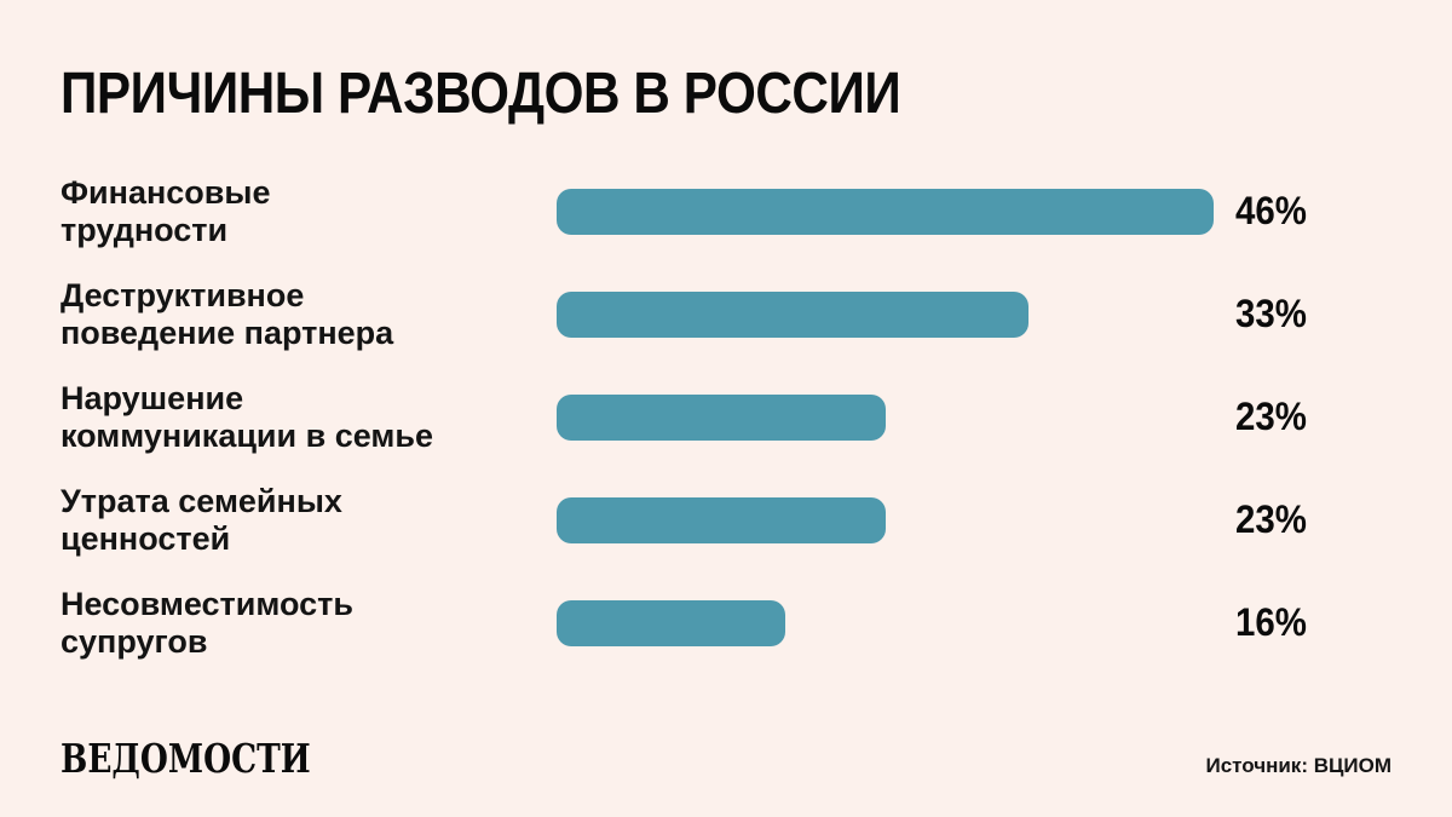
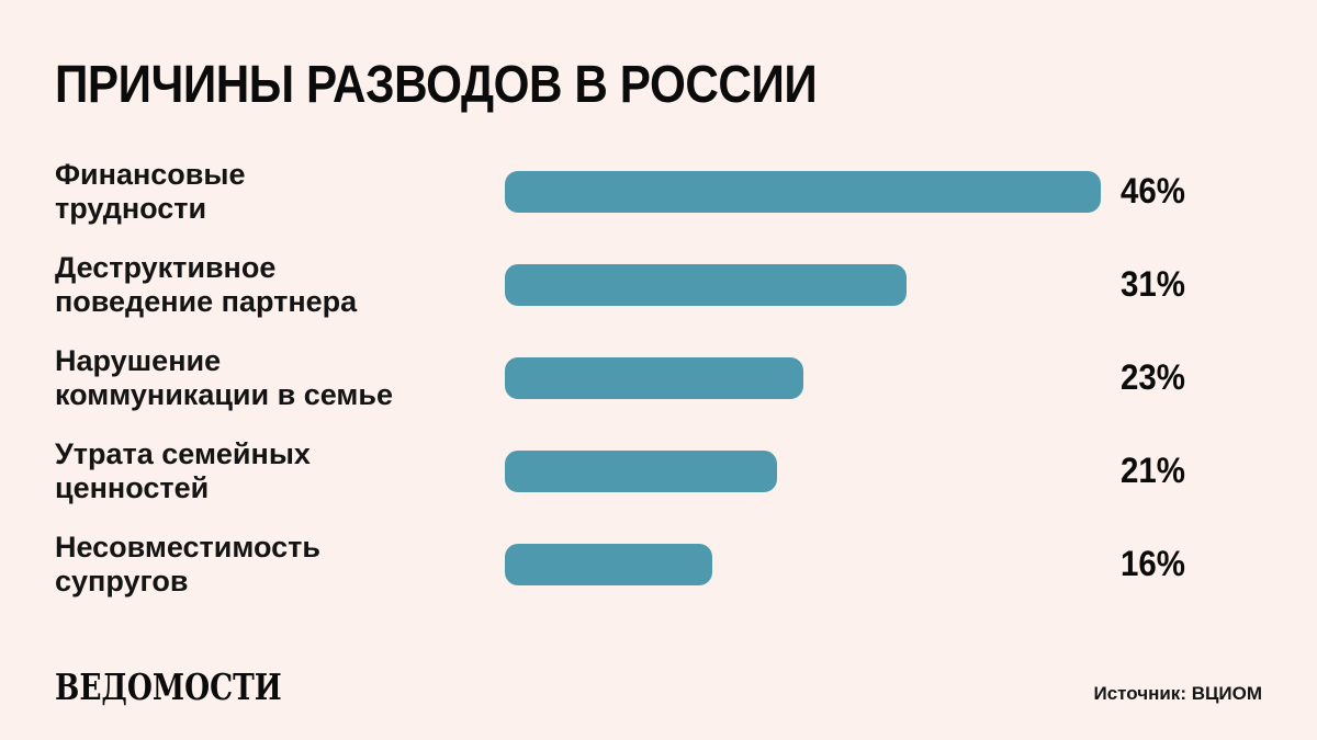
Деструктивное поведение партнера: 33% -> 31%
Утрата семейных ценностей: 23% -> 21%
